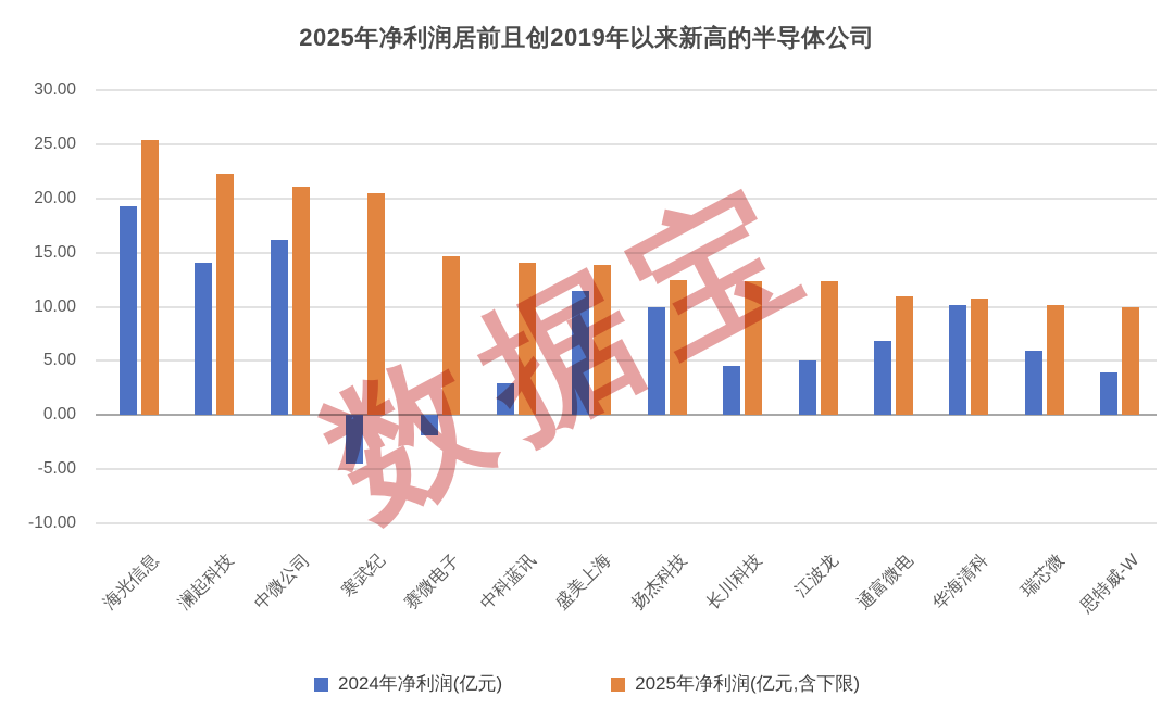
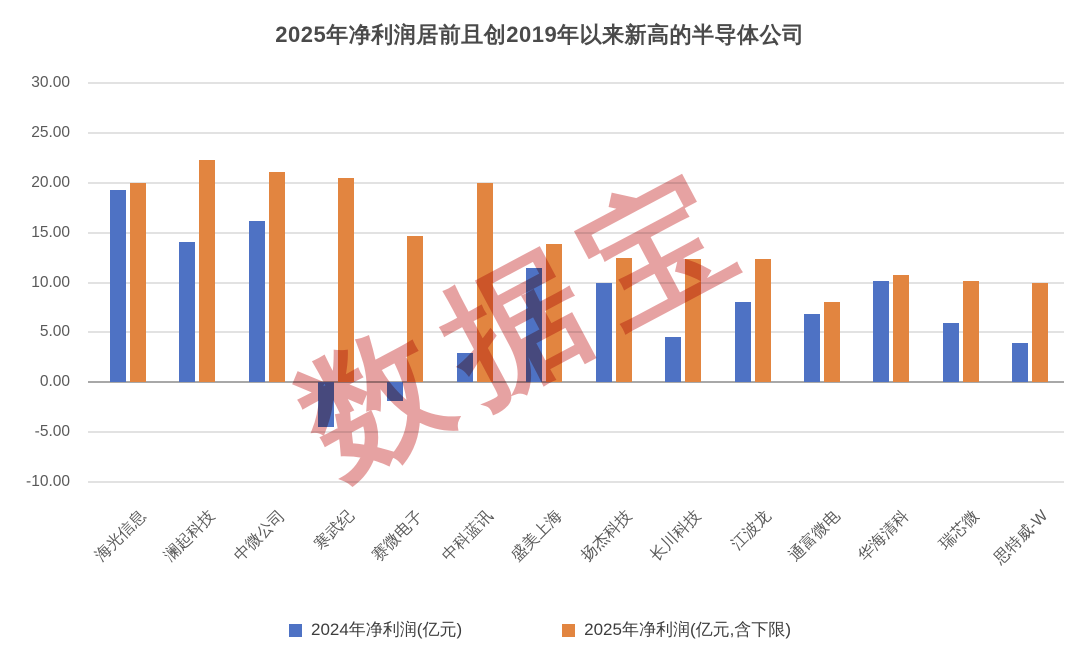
2025年净利润(亿元,含下限)/海光信息: 25 -> 20
2025年净利润(亿元,含下限)/中科蓝讯: 14 -> 20
2024年净利润(亿元)/江波龙: 5 -> 8
2025年净利润(亿元,含下限)/通富微电: 11 -> 8
